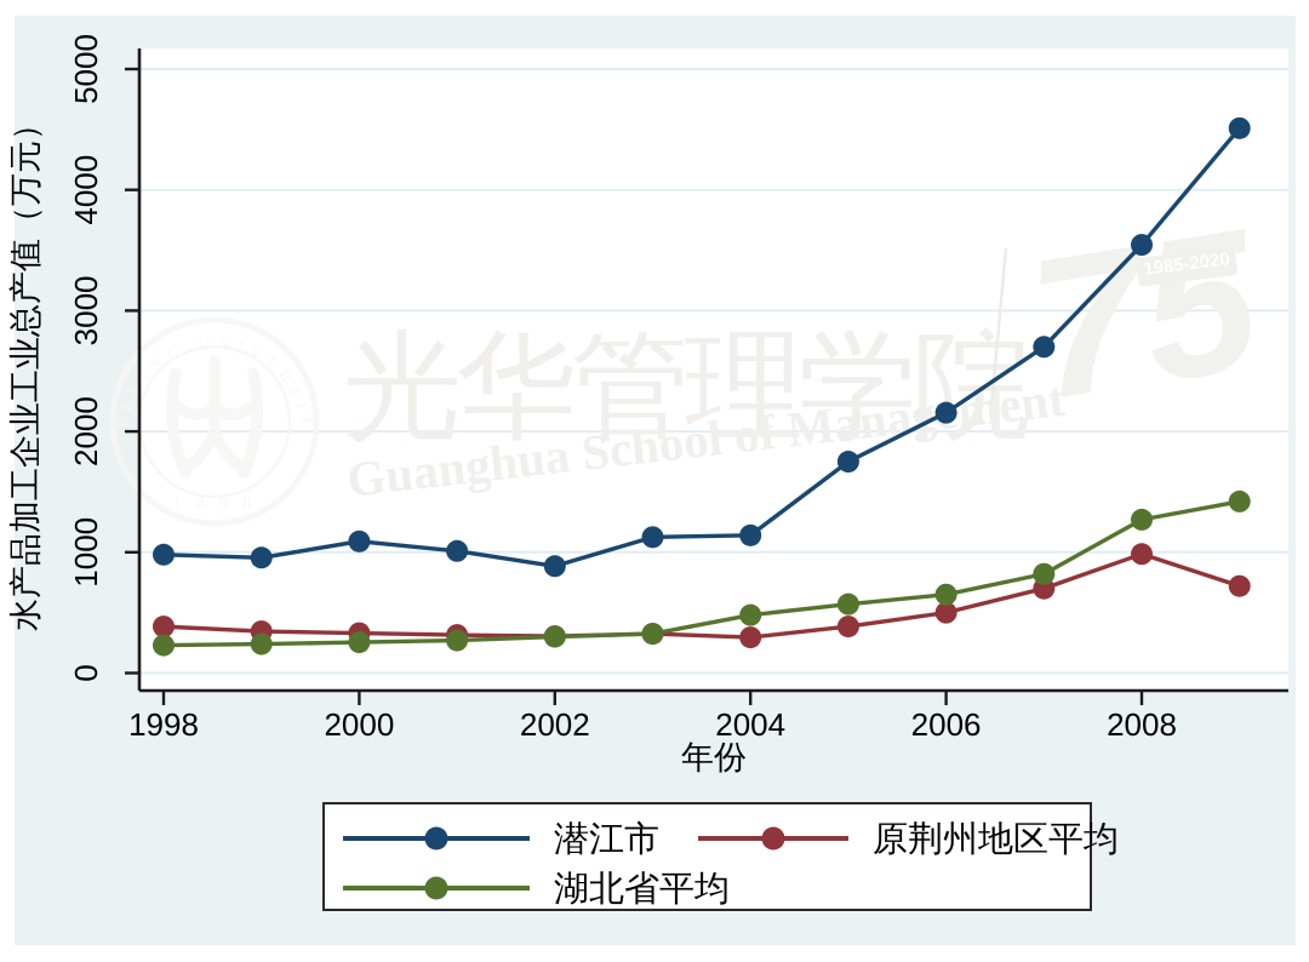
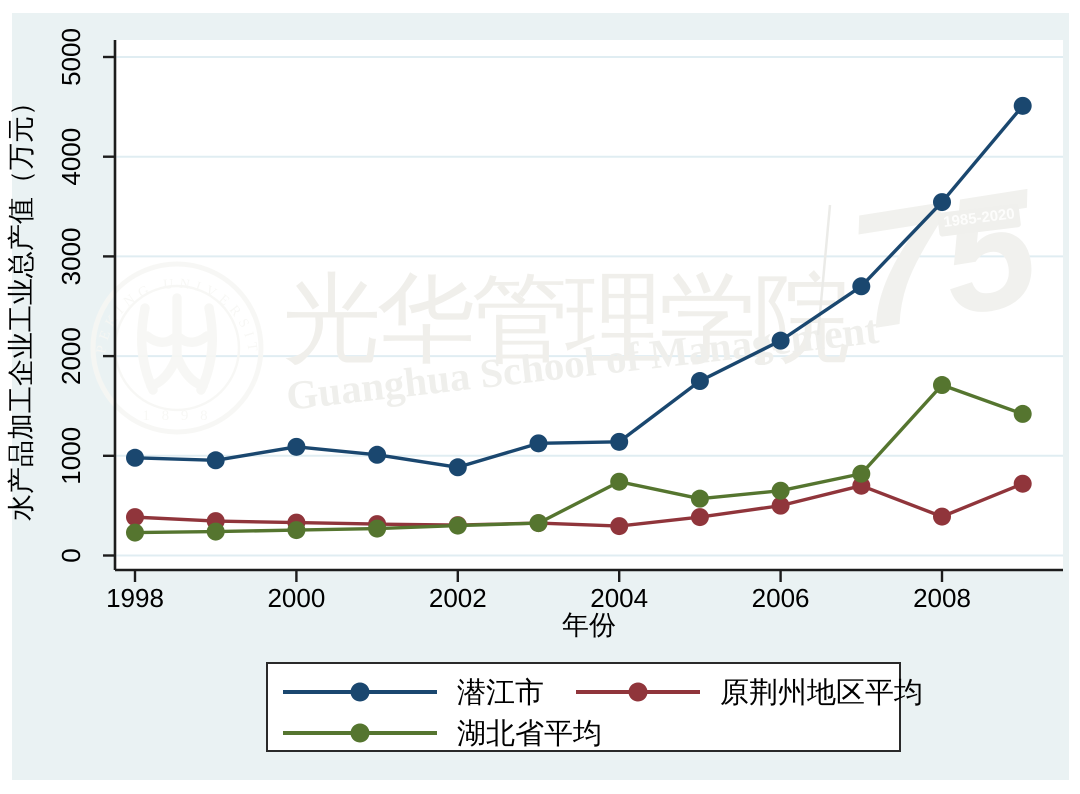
湖北省平均/2004: 480 -> 740
原荆州地区平均/2008: 980 -> 390
湖北省平均/2008: 1270 -> 1710
